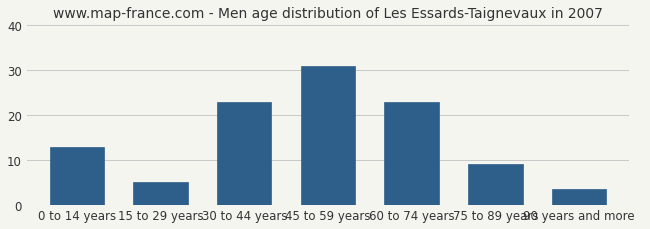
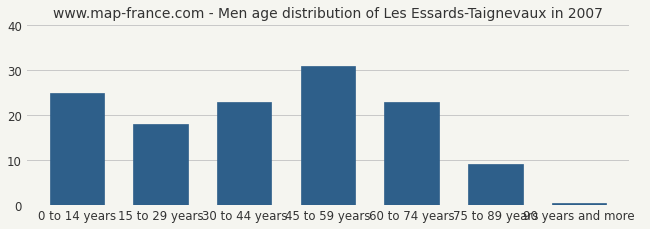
0 to 14 years: 13.0 -> 25.0
15 to 29 years: 5.0 -> 18.0
90 years and more: 3.5 -> 0.5
